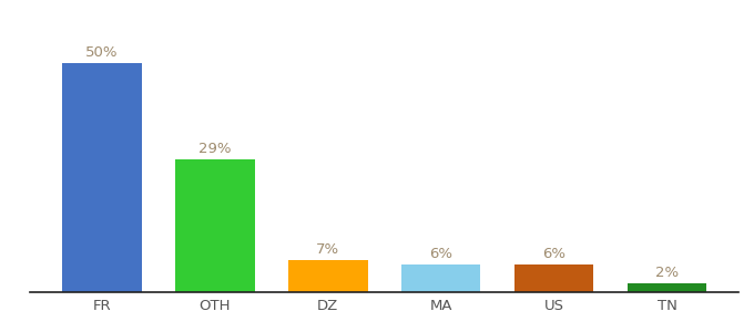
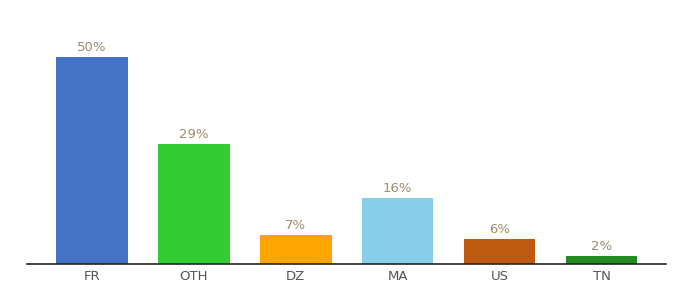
MA: 6% -> 16%
